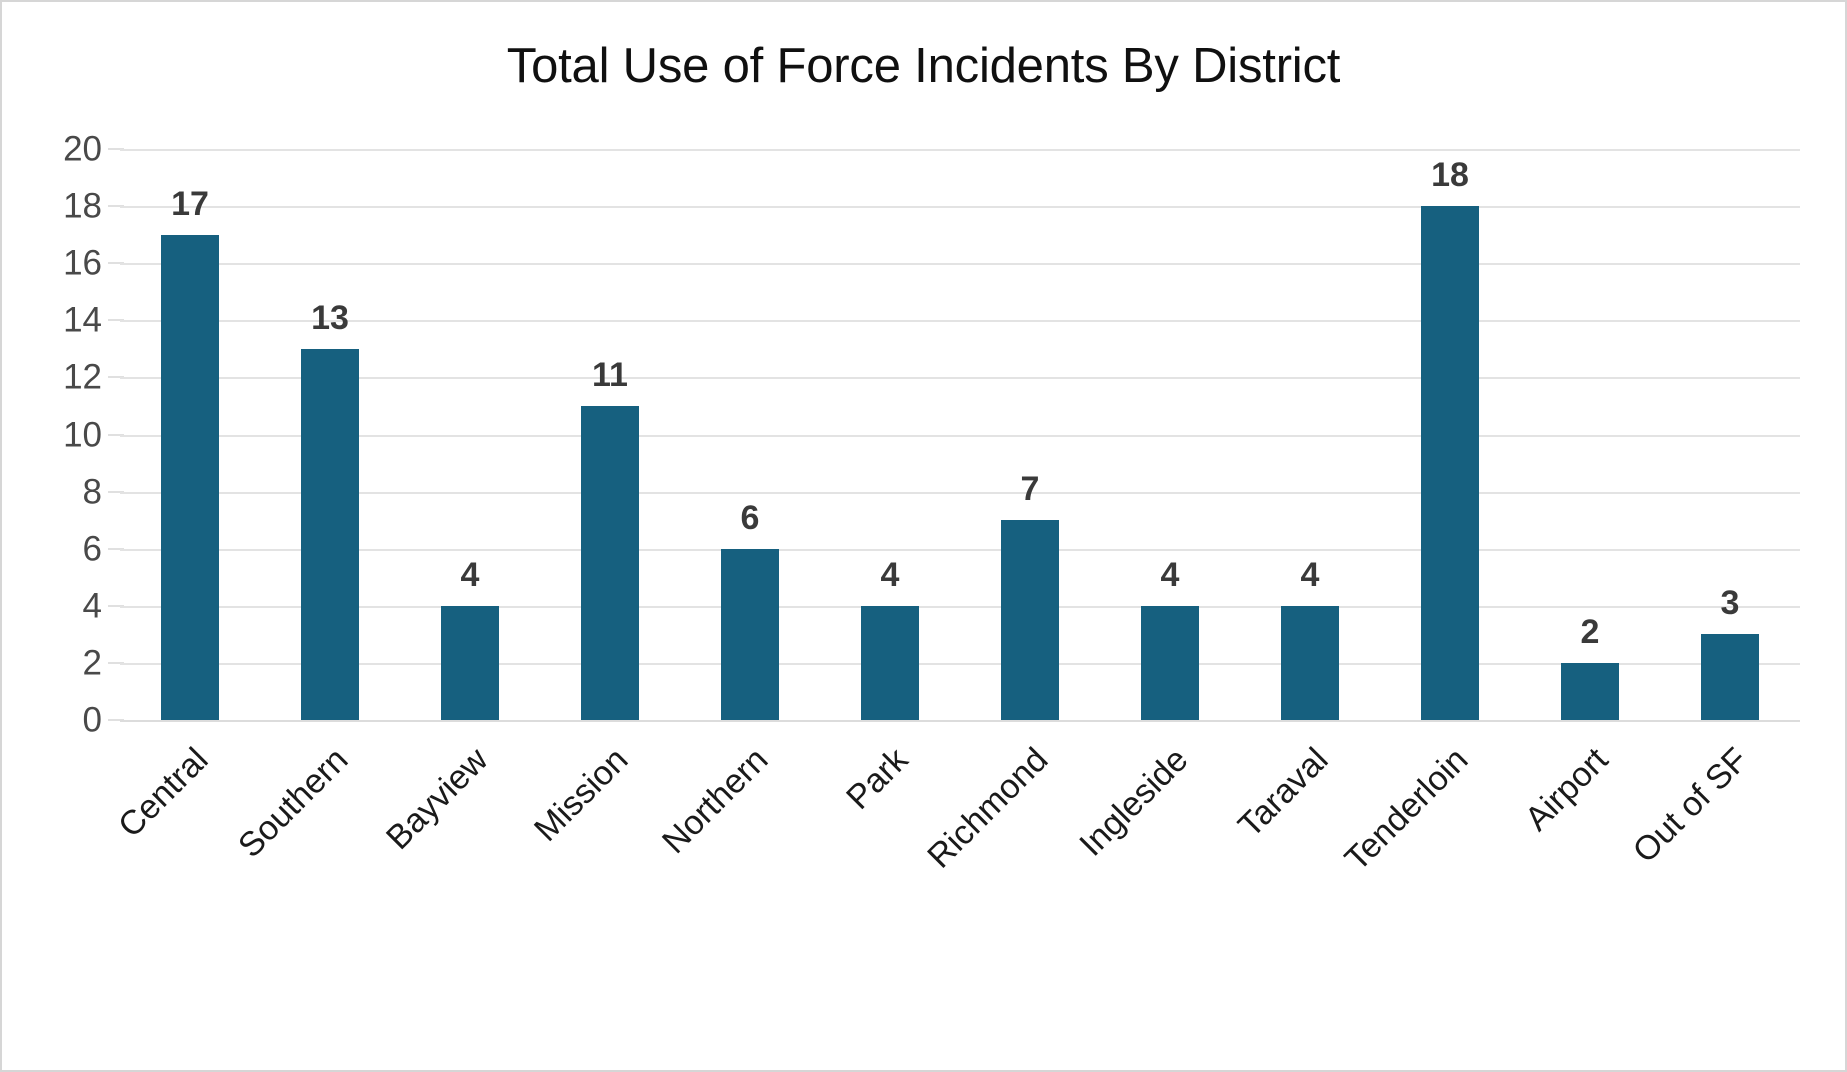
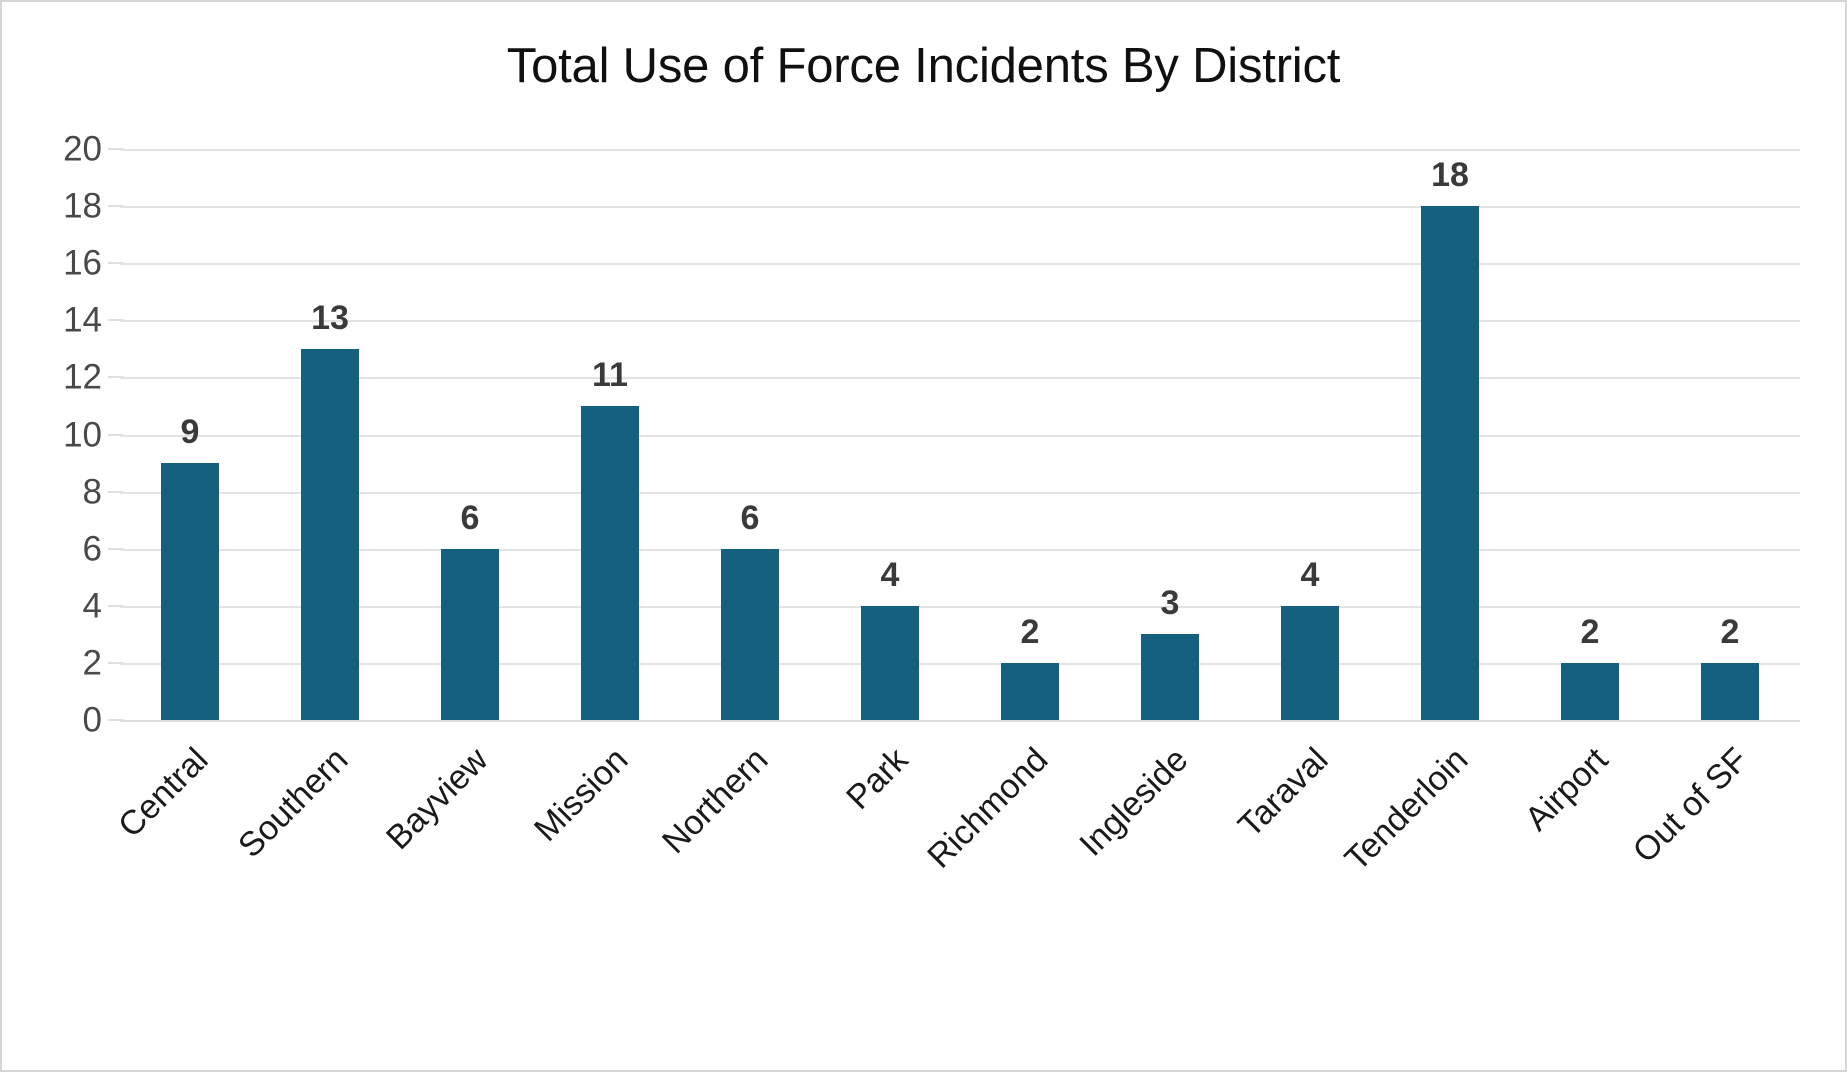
Central: 17 -> 9
Bayview: 4 -> 6
Richmond: 7 -> 2
Ingleside: 4 -> 3
Out of SF: 3 -> 2
